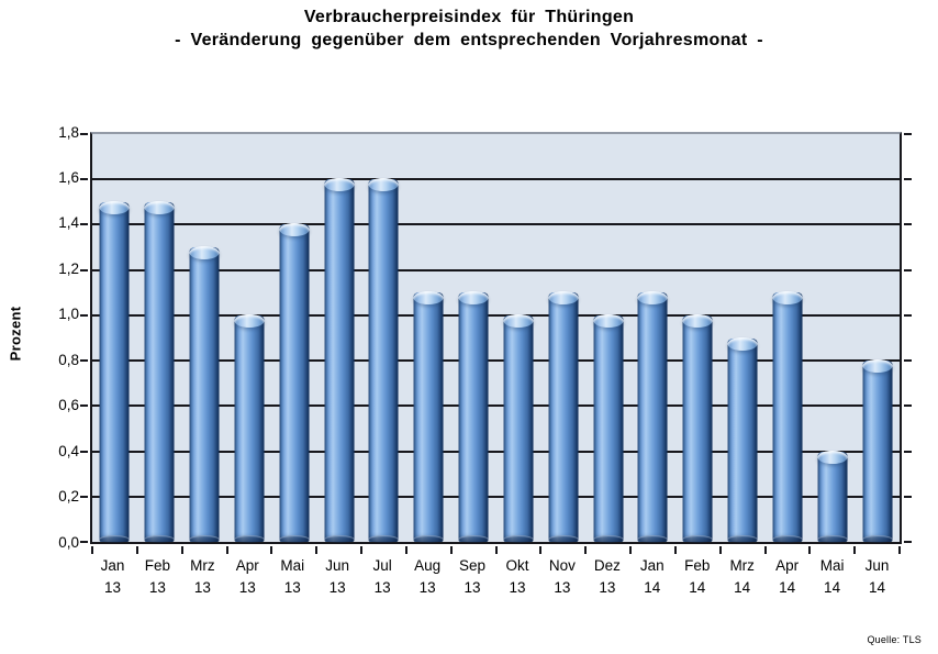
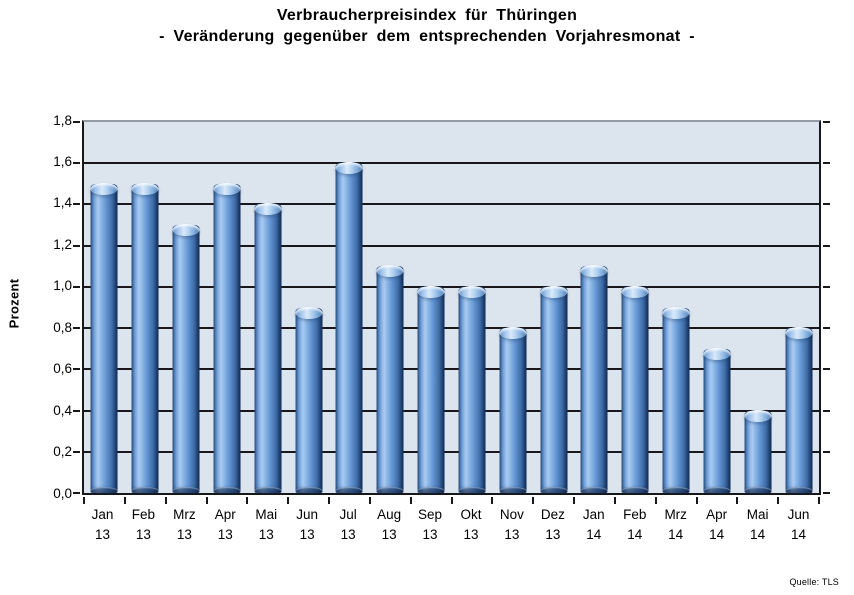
Apr 13: 1,0 -> 1,5
Jun 13: 1,6 -> 0,9
Sep 13: 1,1 -> 1,0
Nov 13: 1,1 -> 0,8
Apr 14: 1,1 -> 0,7
